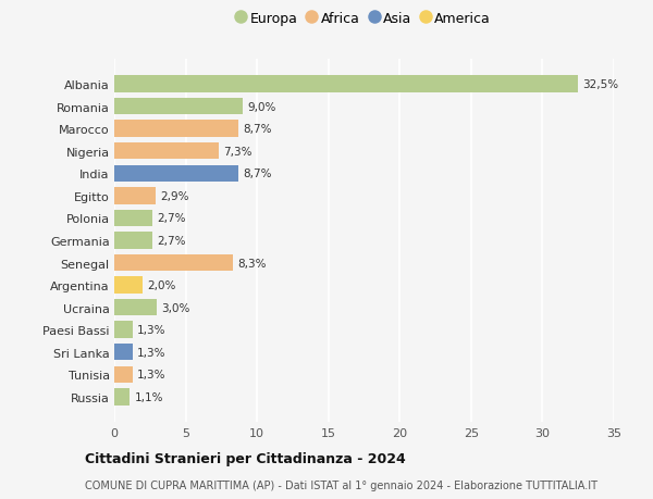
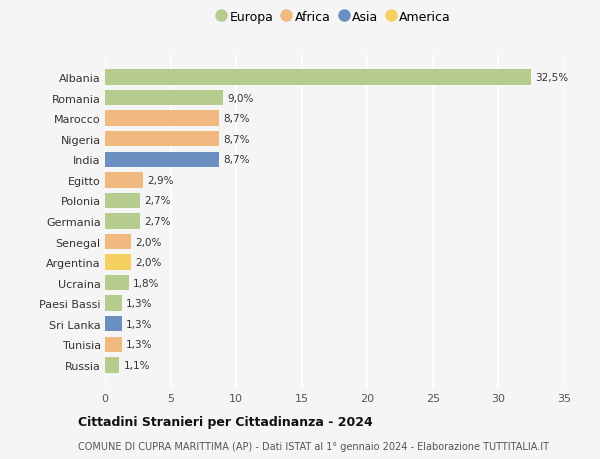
Nigeria: 7,3% -> 8,7%
Senegal: 8,3% -> 2,0%
Ucraina: 3,0% -> 1,8%
